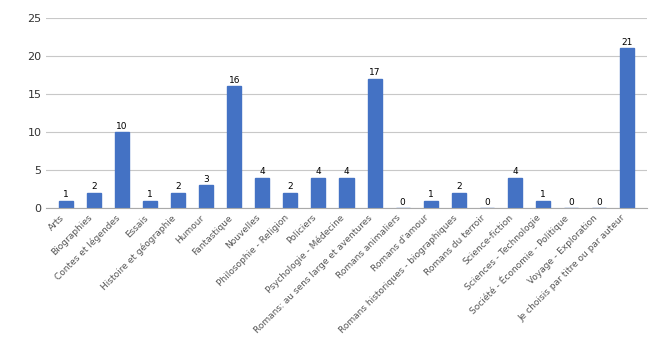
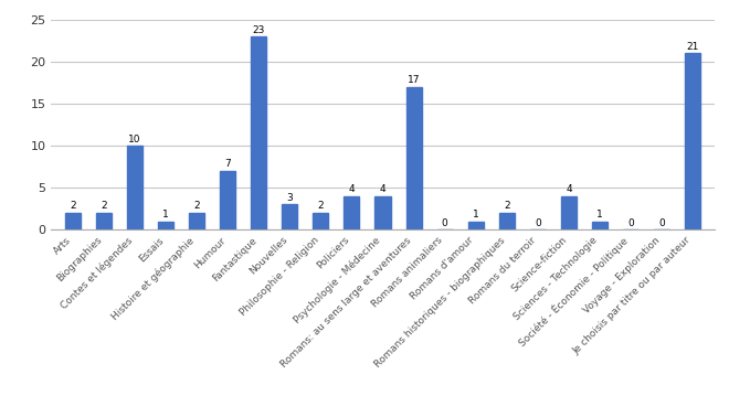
Arts: 1 -> 2
Humour: 3 -> 7
Fantastique: 16 -> 23
Nouvelles: 4 -> 3
